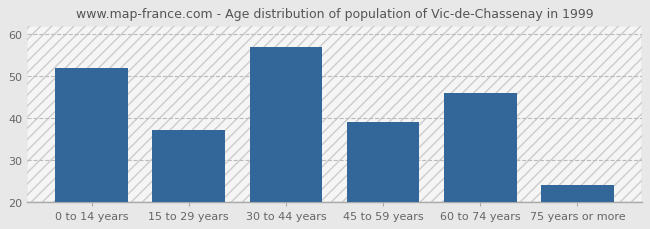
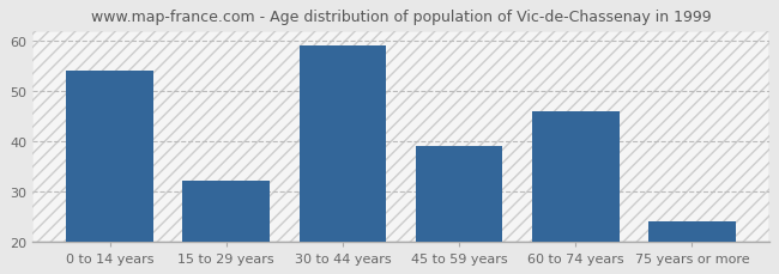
0 to 14 years: 52 -> 54
15 to 29 years: 37 -> 32
30 to 44 years: 57 -> 59
